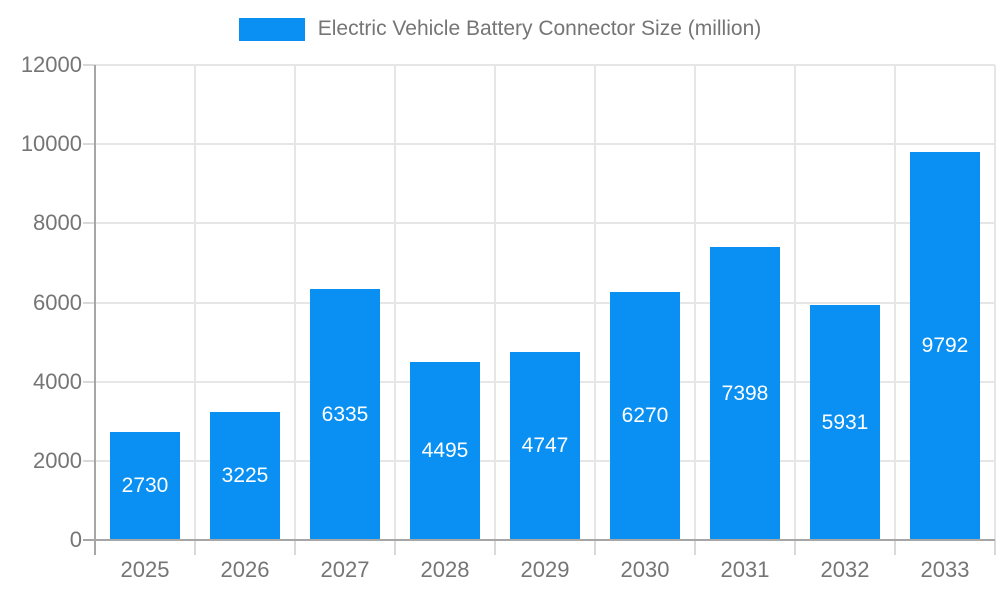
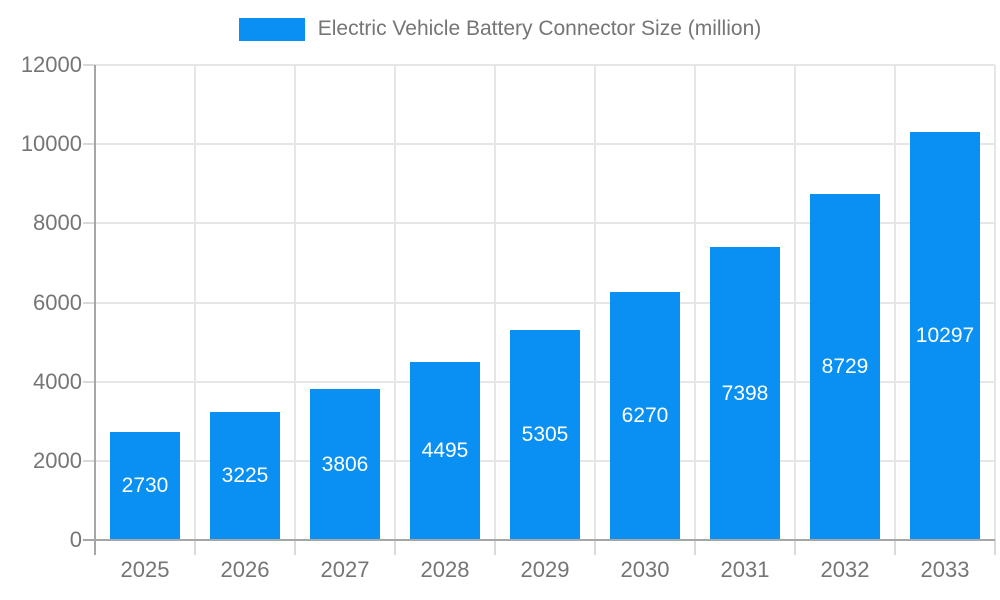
2027: 6335 -> 3806
2029: 4747 -> 5305
2032: 5931 -> 8729
2033: 9792 -> 10297
